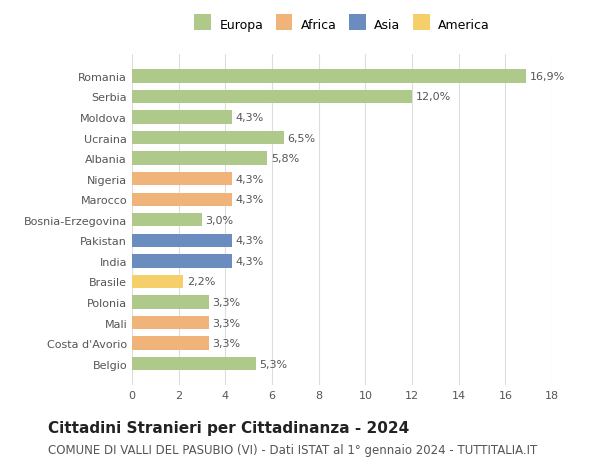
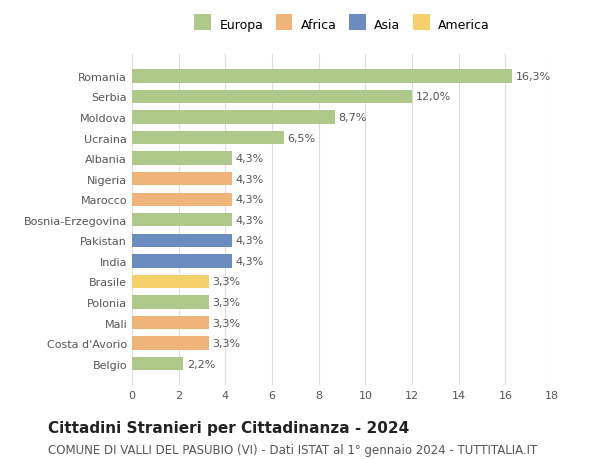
Romania: 16,9% -> 16,3%
Moldova: 4,3% -> 8,7%
Albania: 5,8% -> 4,3%
Bosnia-Erzegovina: 3,0% -> 4,3%
Brasile: 2,2% -> 3,3%
Belgio: 5,3% -> 2,2%
